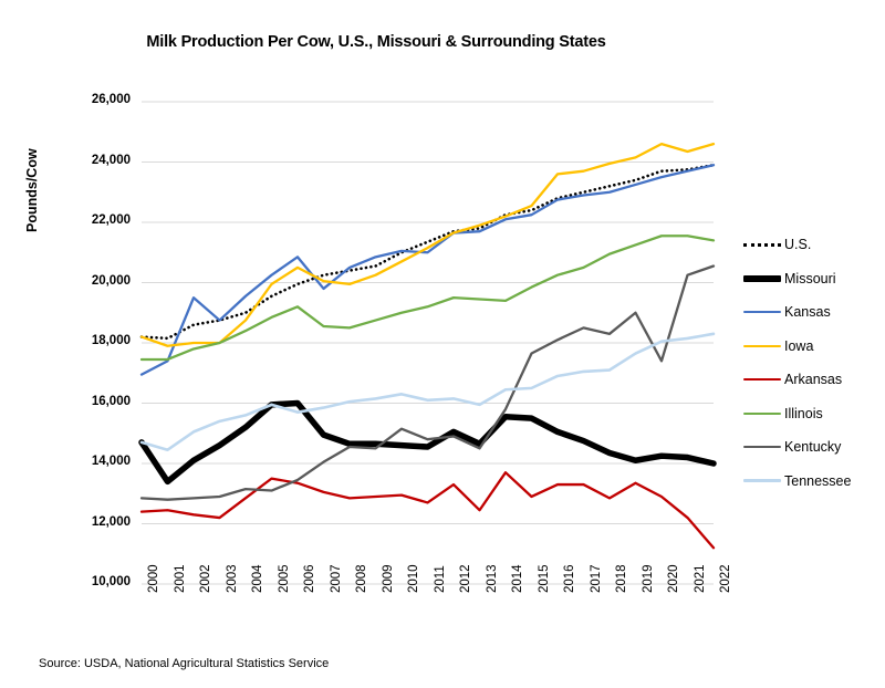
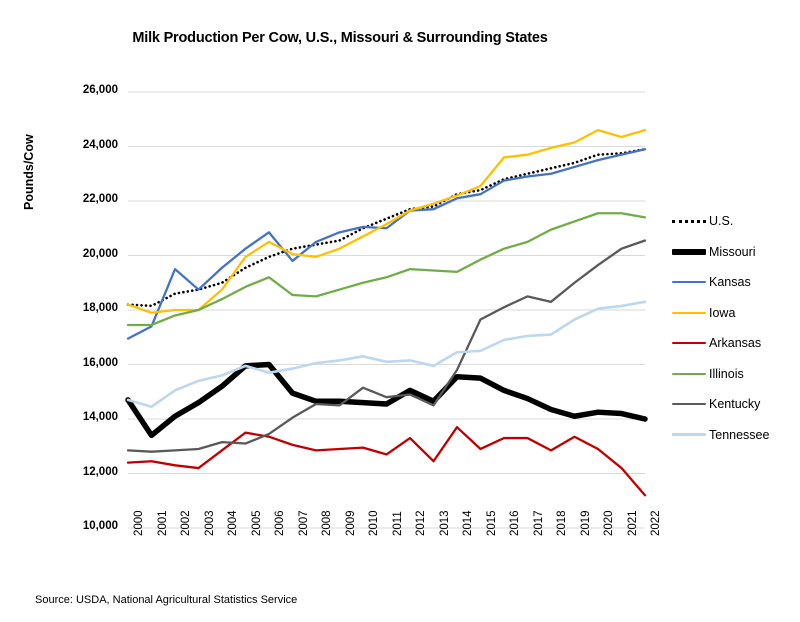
Kentucky/2020: 17400 -> 19600
